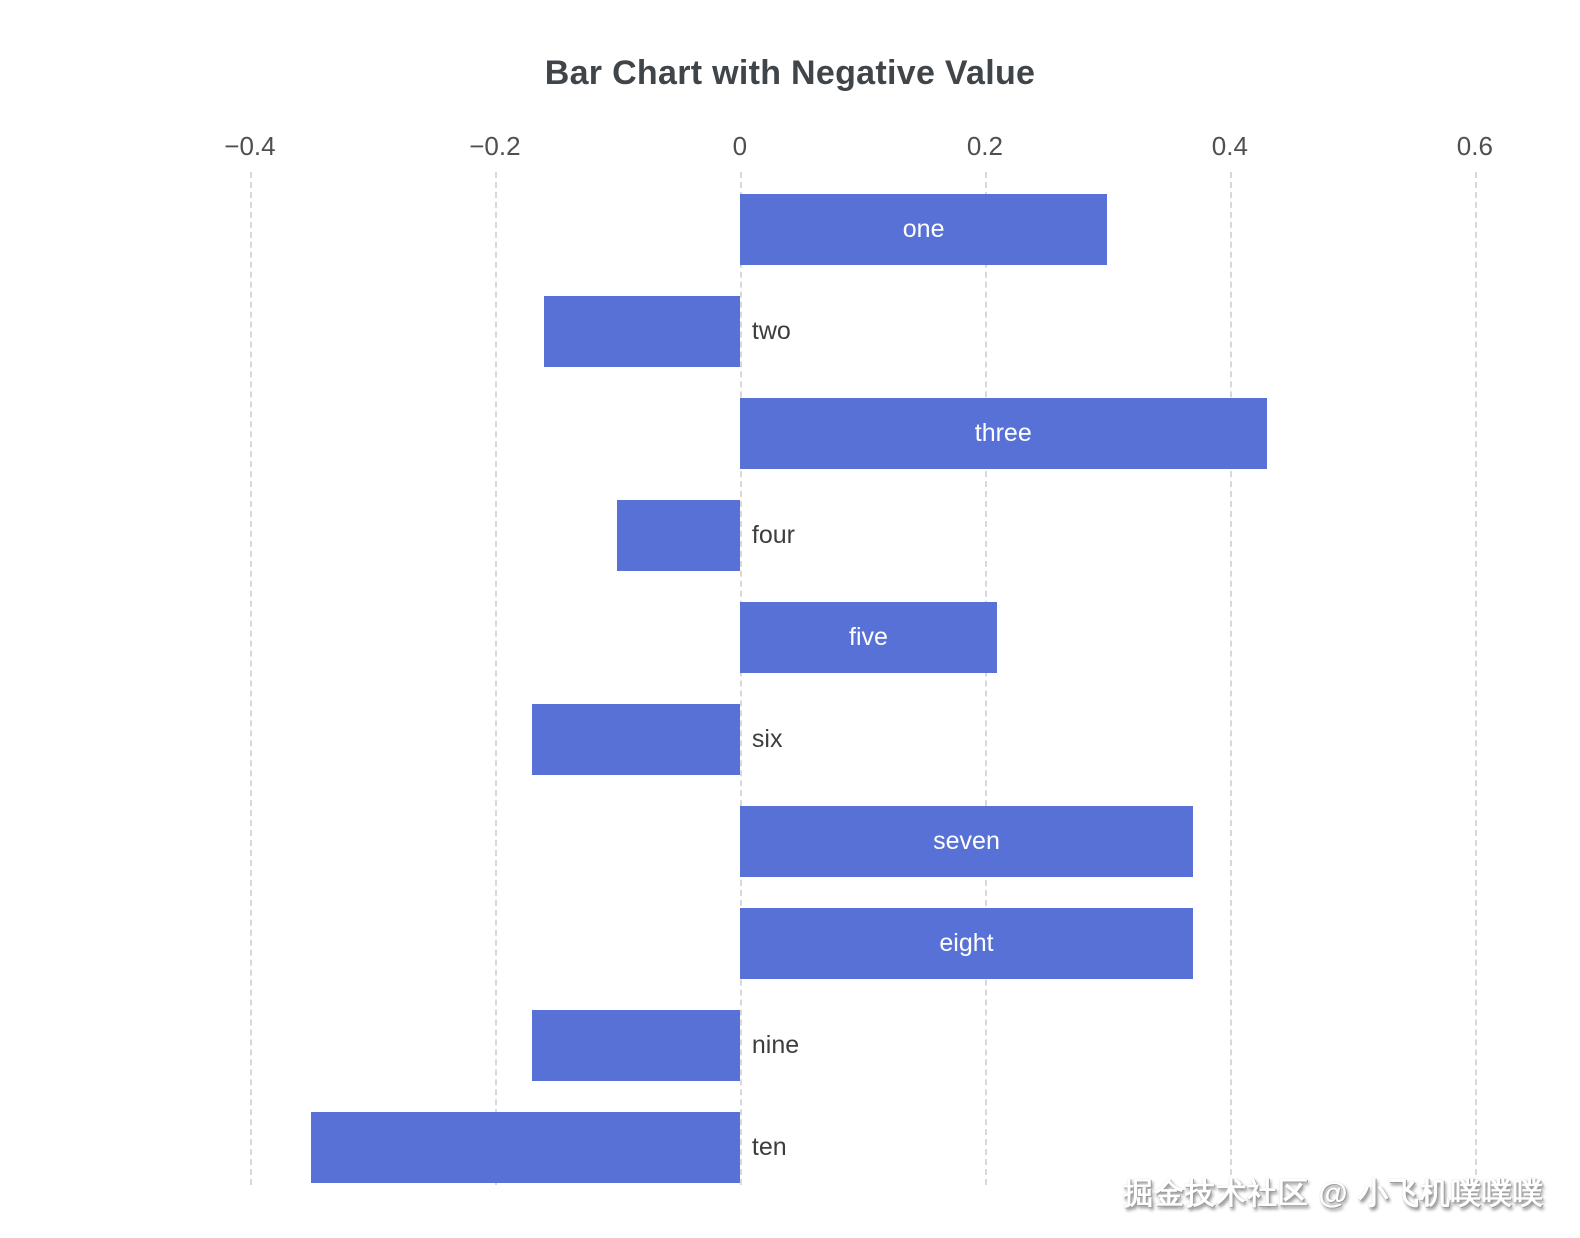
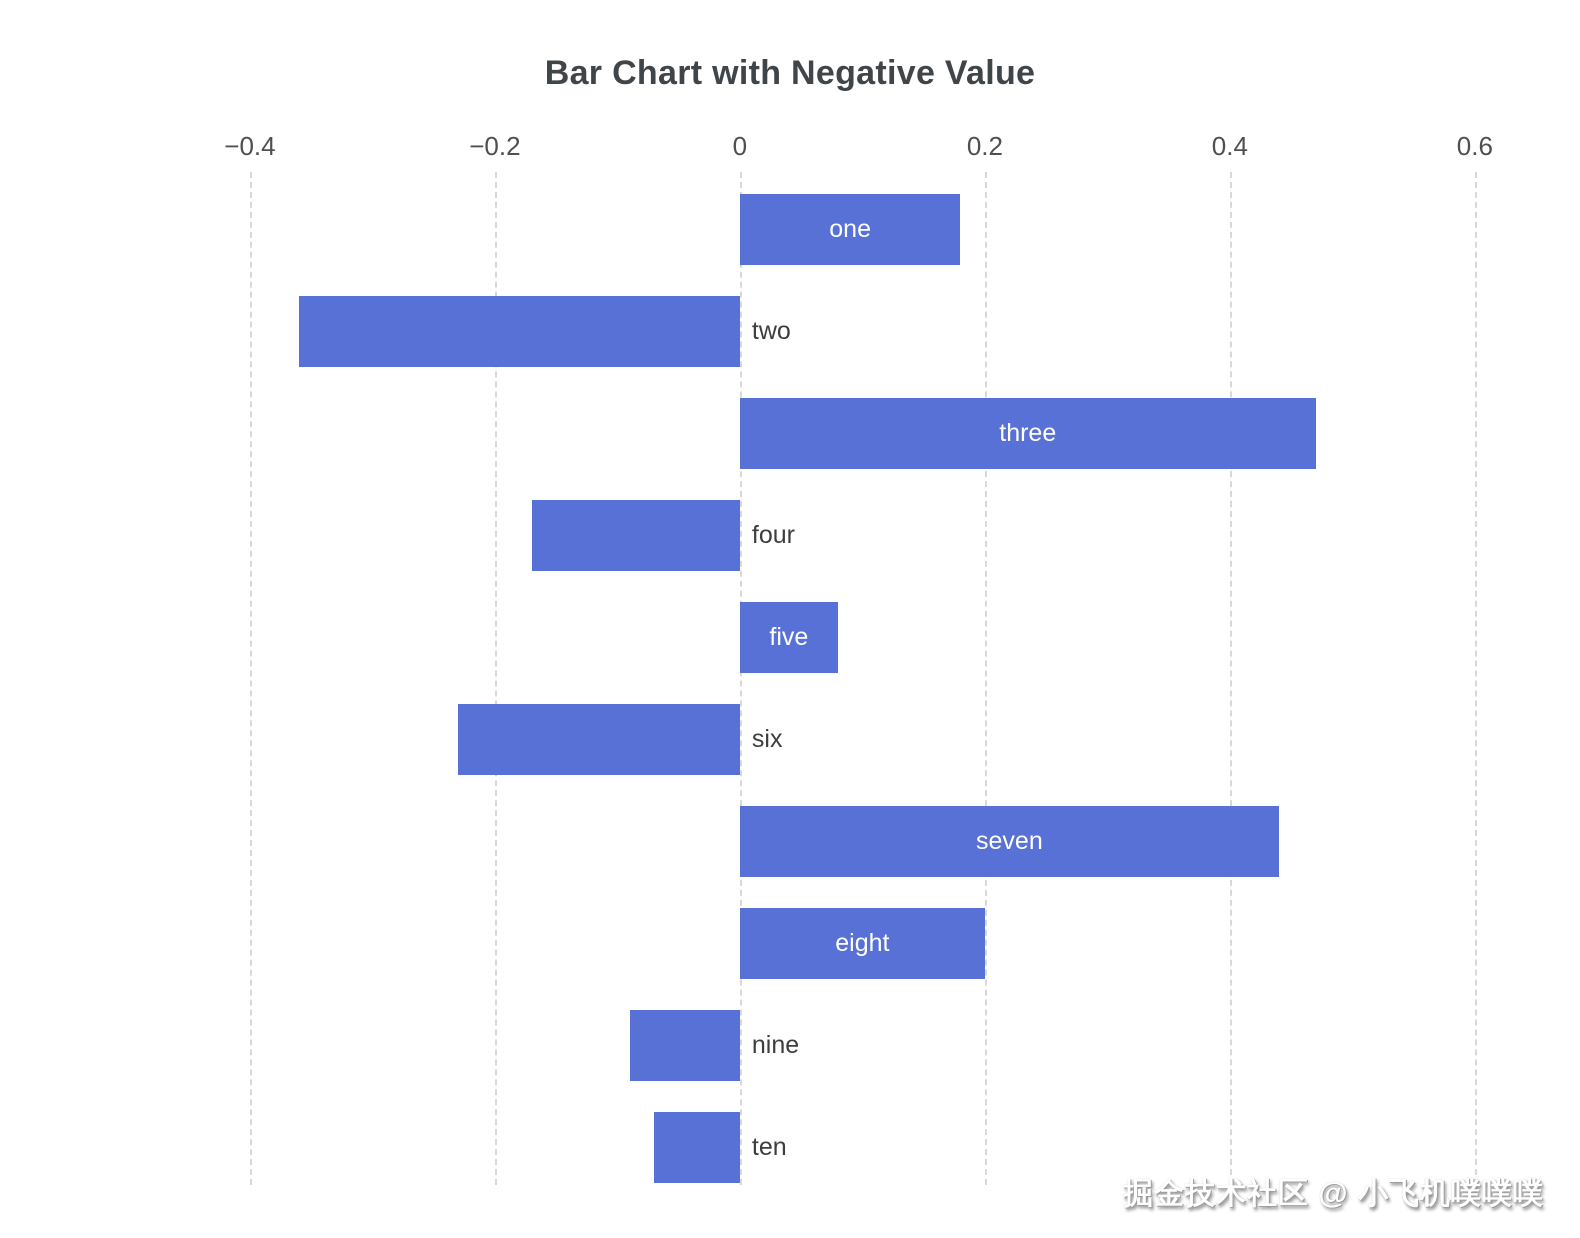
one: 0.30 -> 0.18
two: -0.16 -> -0.36
three: 0.43 -> 0.47
four: -0.10 -> -0.17
five: 0.21 -> 0.08
six: -0.17 -> -0.23
seven: 0.37 -> 0.44
eight: 0.37 -> 0.20
nine: -0.17 -> -0.09
ten: -0.35 -> -0.07
